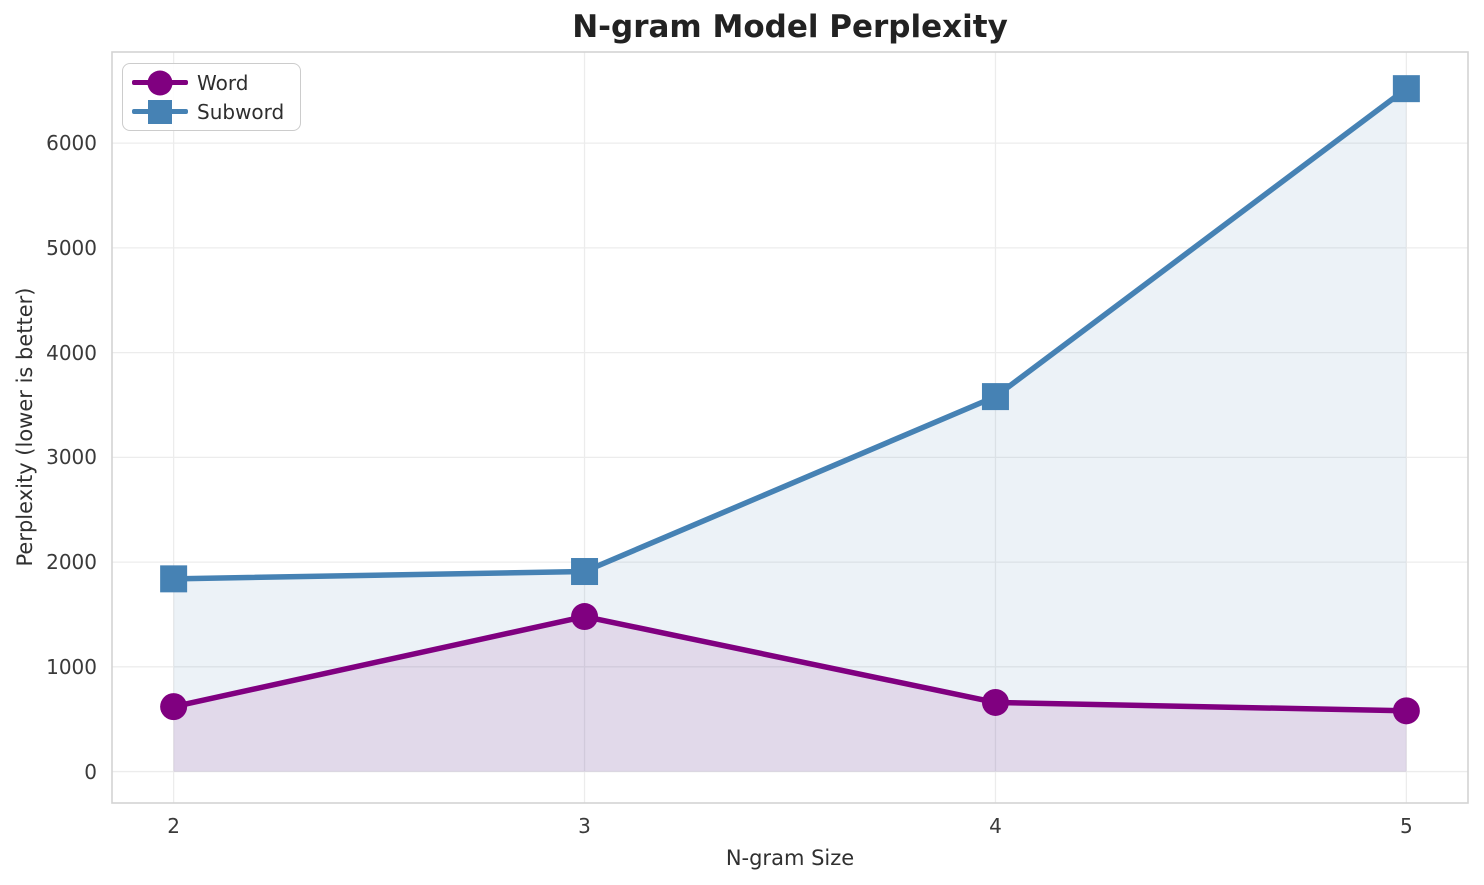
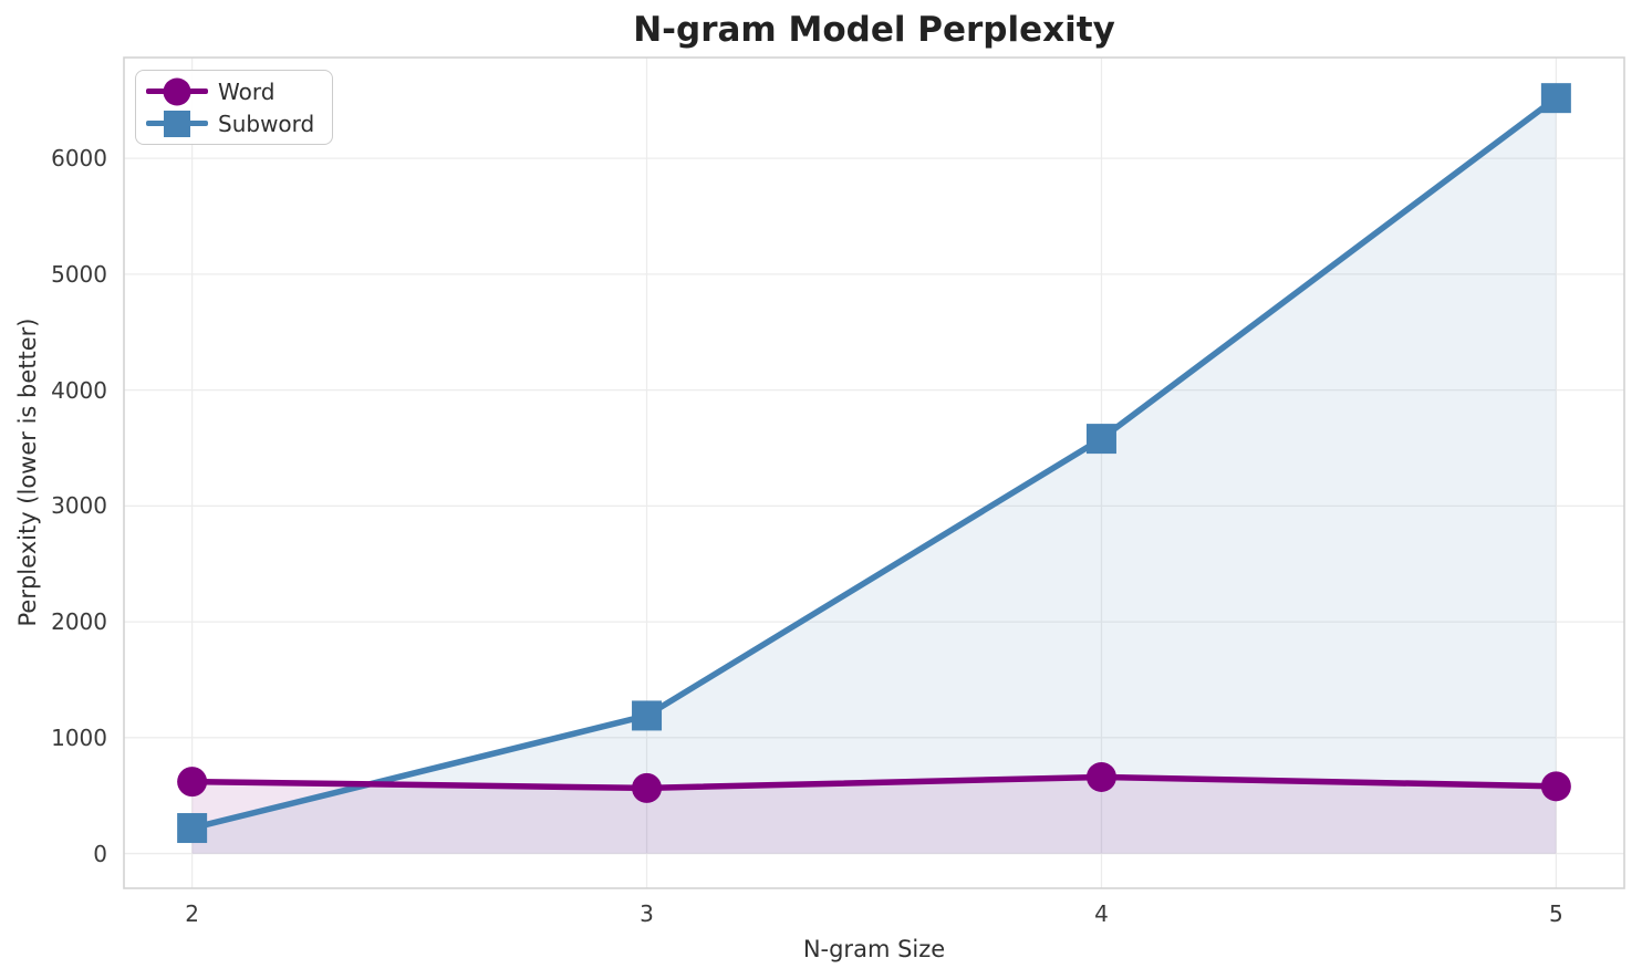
Subword/2: 1840 -> 220
Word/3: 1480 -> 560
Subword/3: 1910 -> 1190
